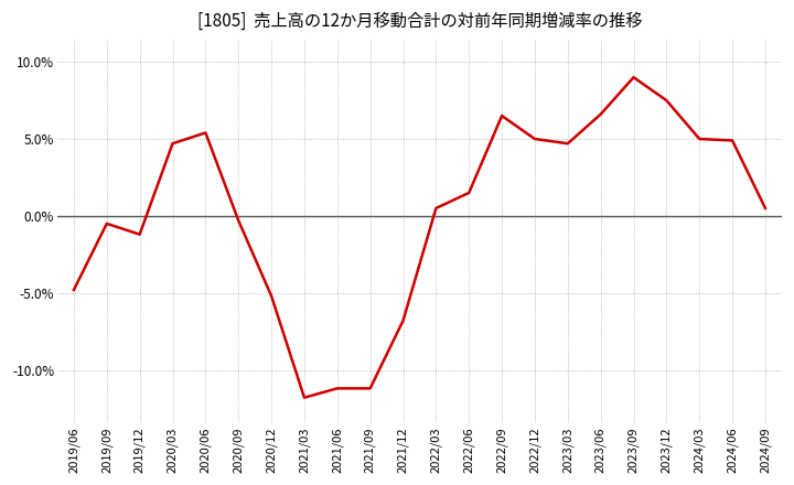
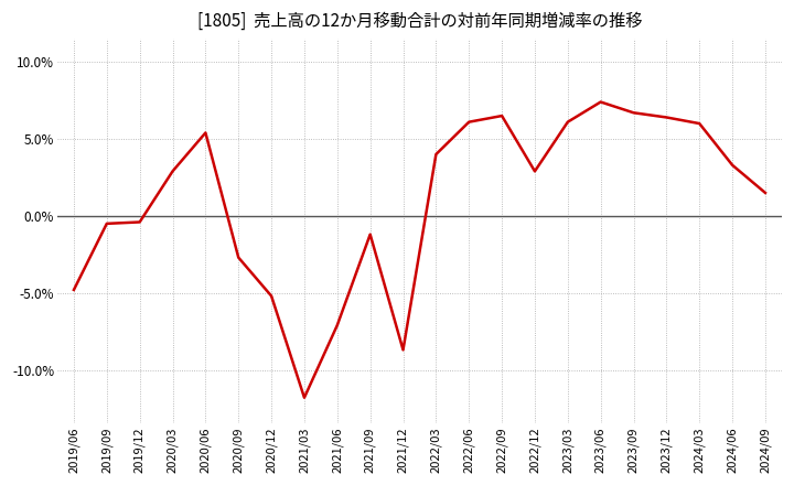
2019/12: -1.2% -> -0.4%
2020/03: 4.7% -> 2.9%
2020/09: -0.3% -> -2.7%
2021/06: -11.2% -> -7.1%
2021/09: -11.2% -> -1.2%
2021/12: -6.8% -> -8.7%
2022/03: 0.5% -> 4.0%
2022/06: 1.5% -> 6.1%
2022/12: 5.0% -> 2.9%
2023/03: 4.7% -> 6.1%
2023/06: 6.6% -> 7.4%
2023/09: 9.0% -> 6.7%
2023/12: 7.5% -> 6.4%
2024/03: 5.0% -> 6.0%
2024/06: 4.9% -> 3.3%
2024/09: 0.5% -> 1.5%
